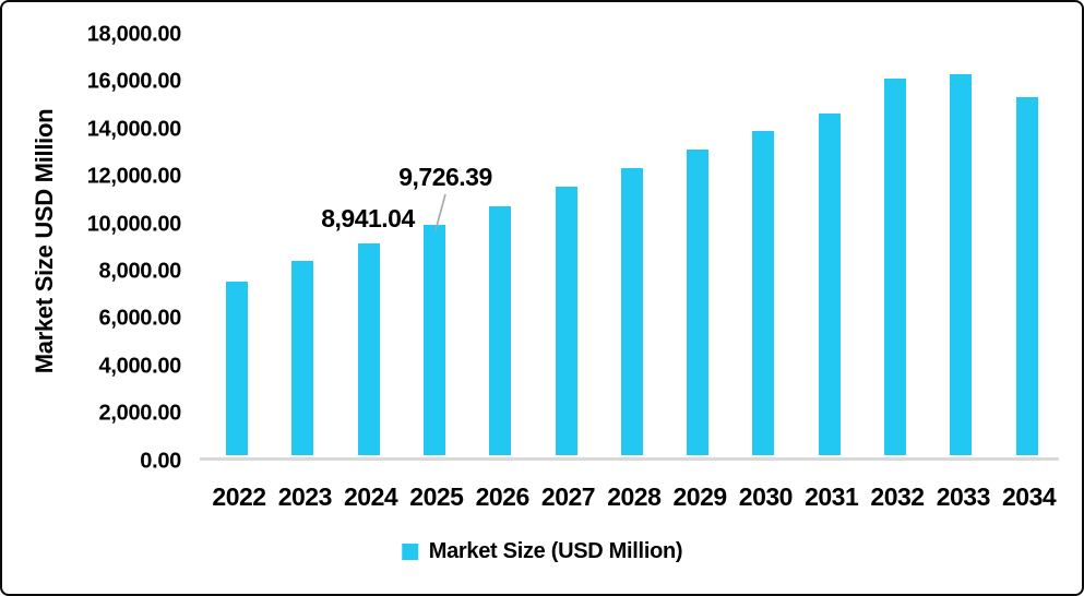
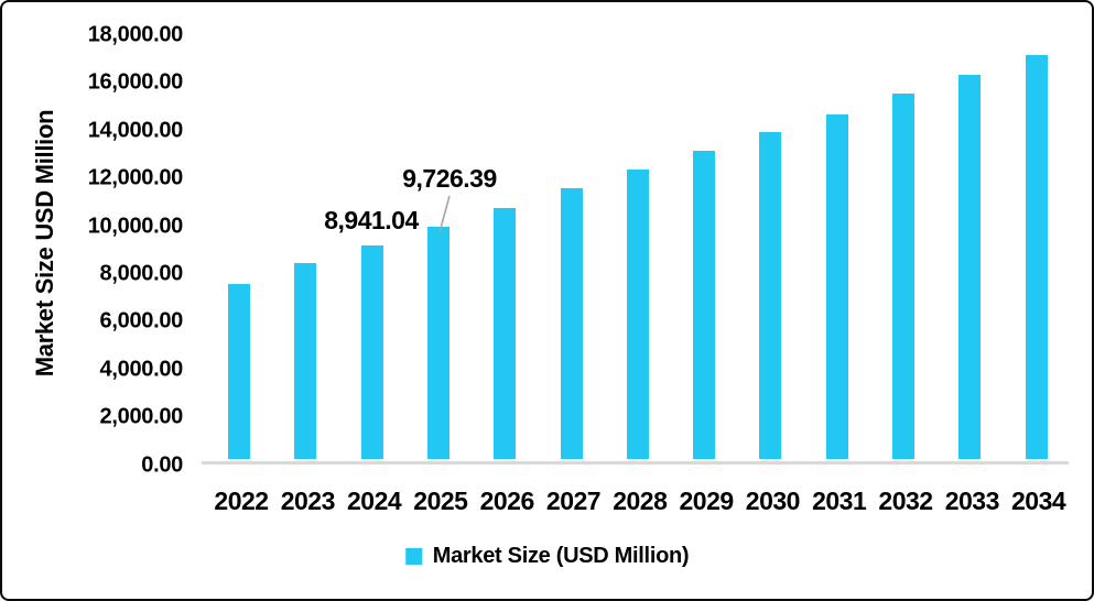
2032: 15900 -> 15300
2034: 15100 -> 16900
